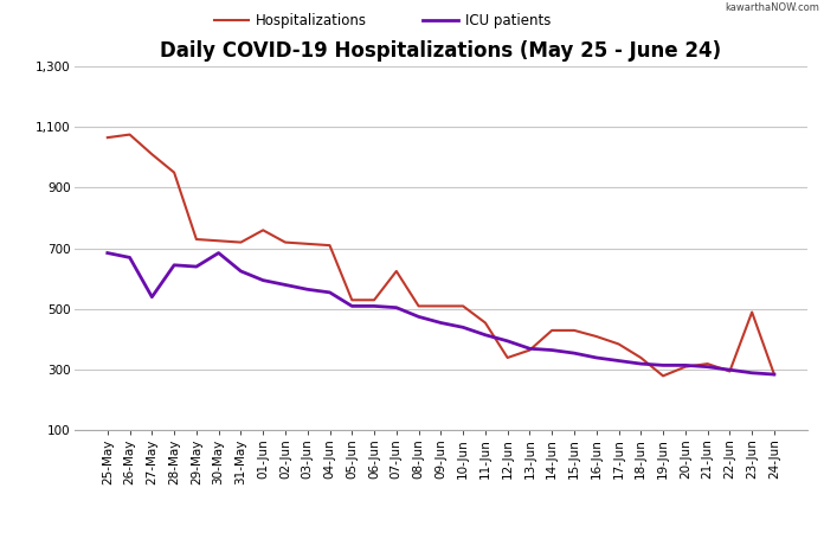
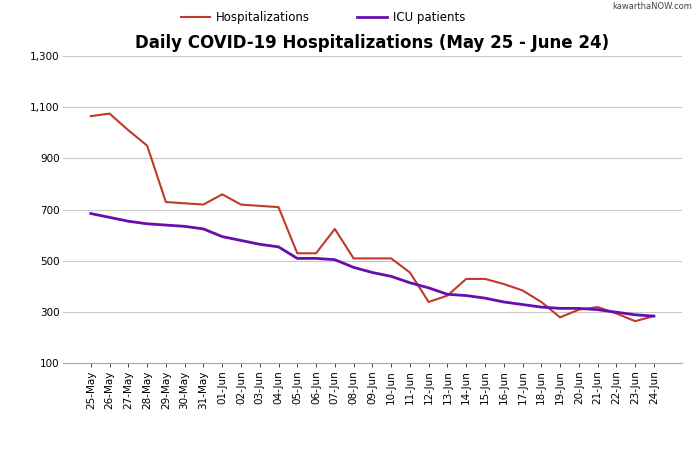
ICU patients/27-May: 540 -> 655
ICU patients/30-May: 685 -> 635
Hospitalizations/23-Jun: 490 -> 265
